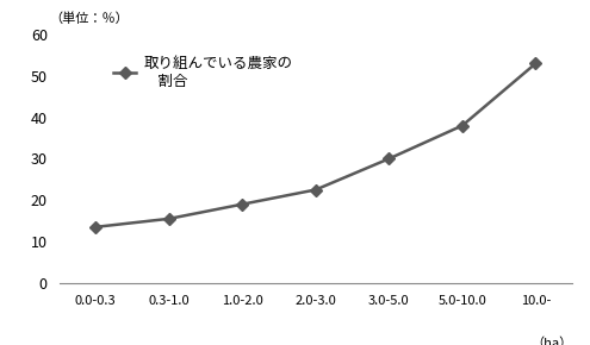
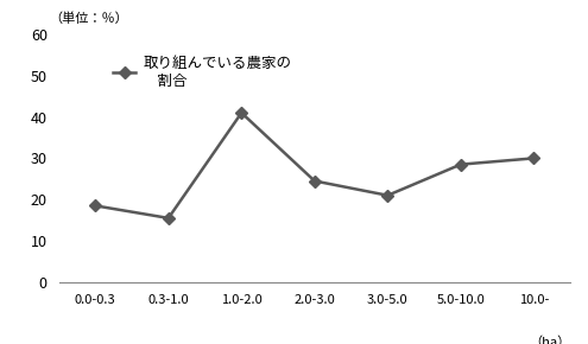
0.0-0.3: 13.5 -> 18.5
1.0-2.0: 19.0 -> 41.0
2.0-3.0: 22.5 -> 24.5
3.0-5.0: 30.0 -> 21.0
5.0-10.0: 38.0 -> 28.5
10.0-: 53.0 -> 30.0
